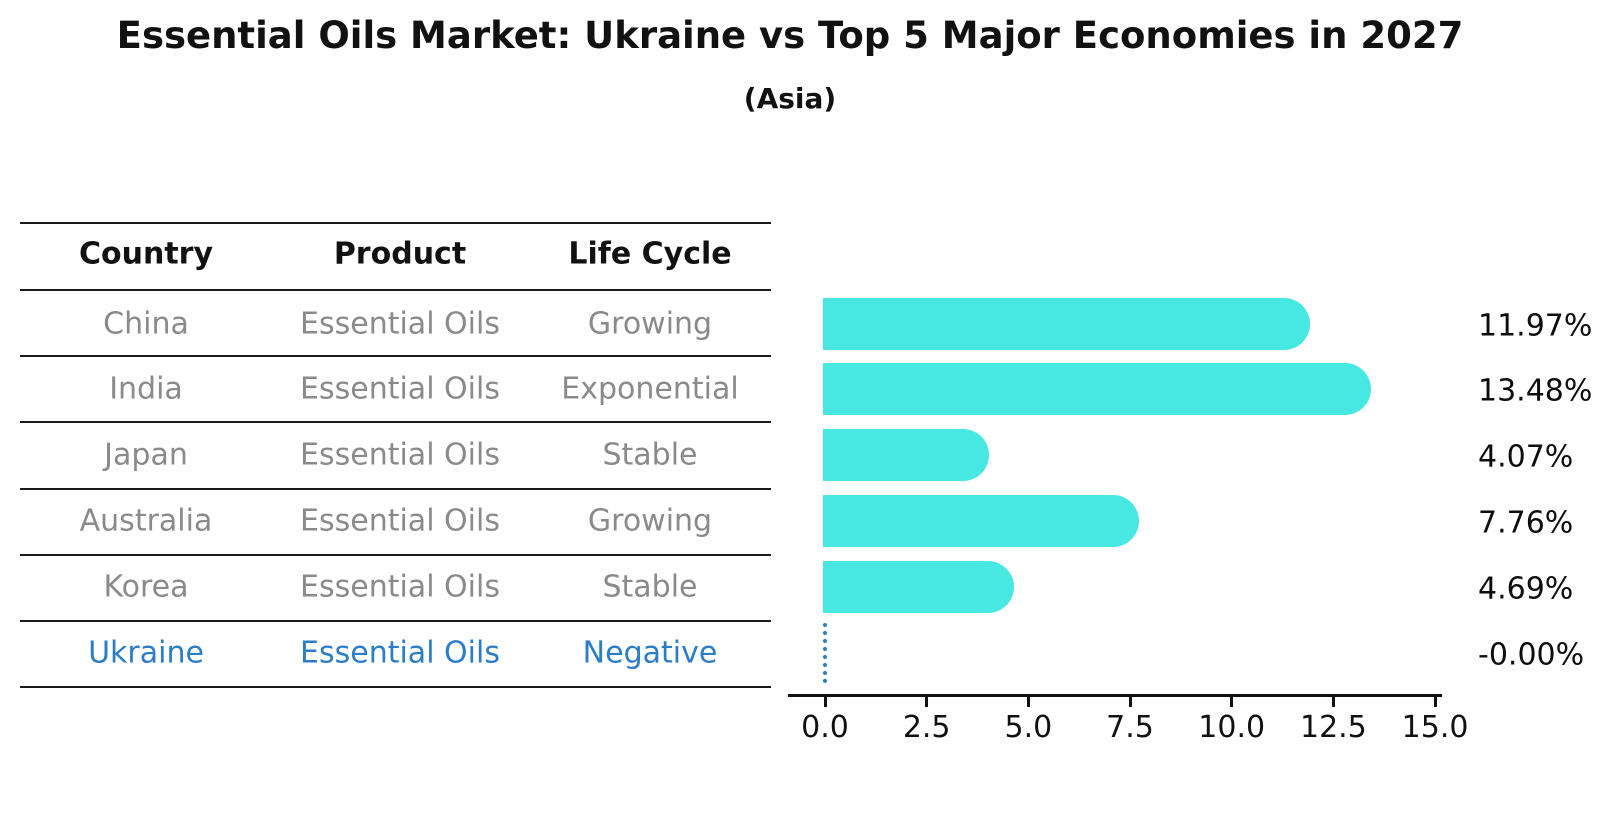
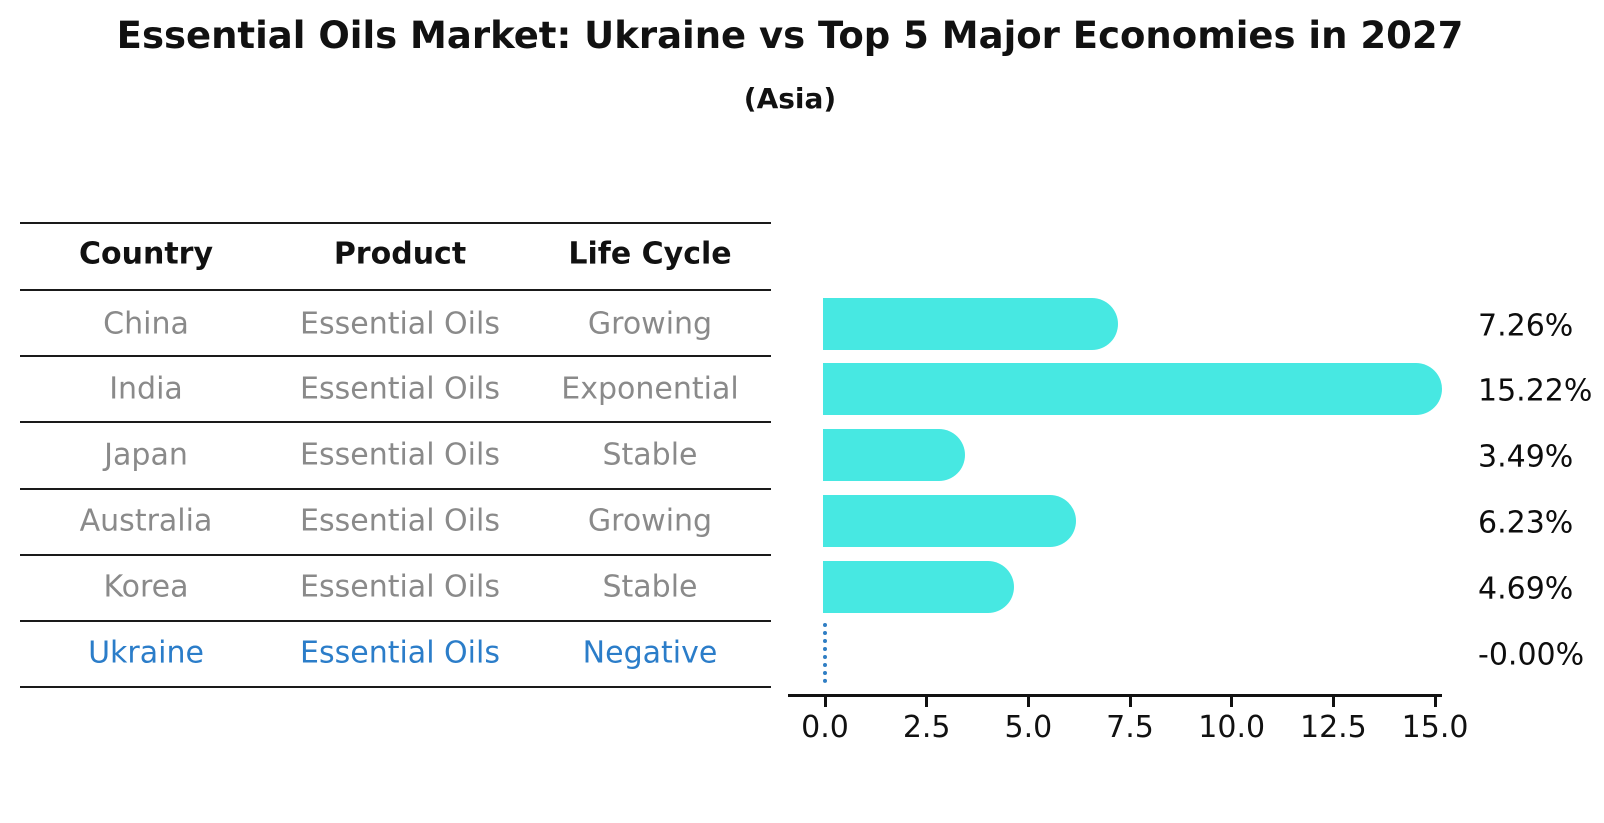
China: 11.97% -> 7.26%
India: 13.48% -> 15.22%
Japan: 4.07% -> 3.49%
Australia: 7.76% -> 6.23%
